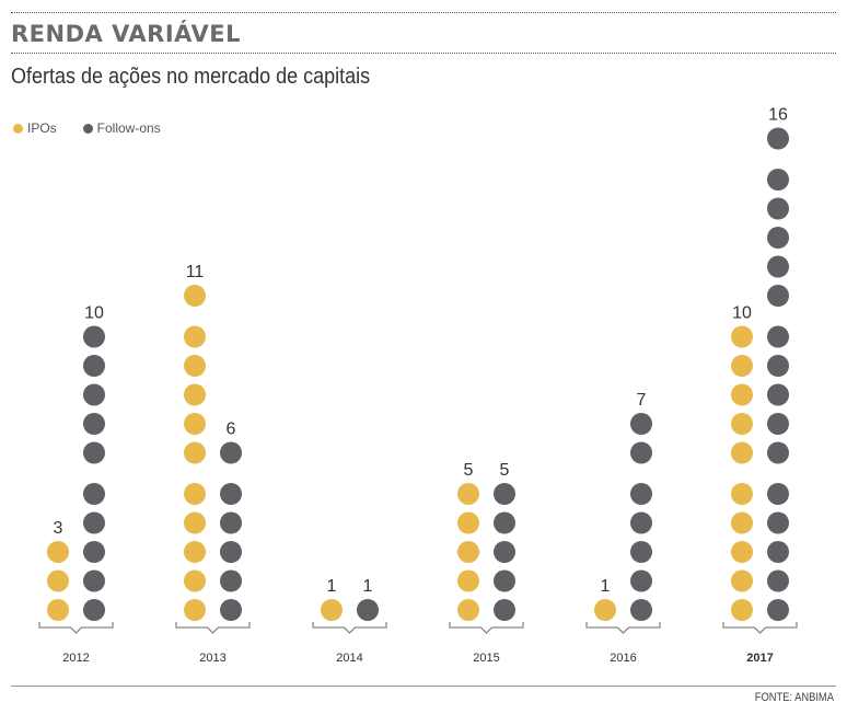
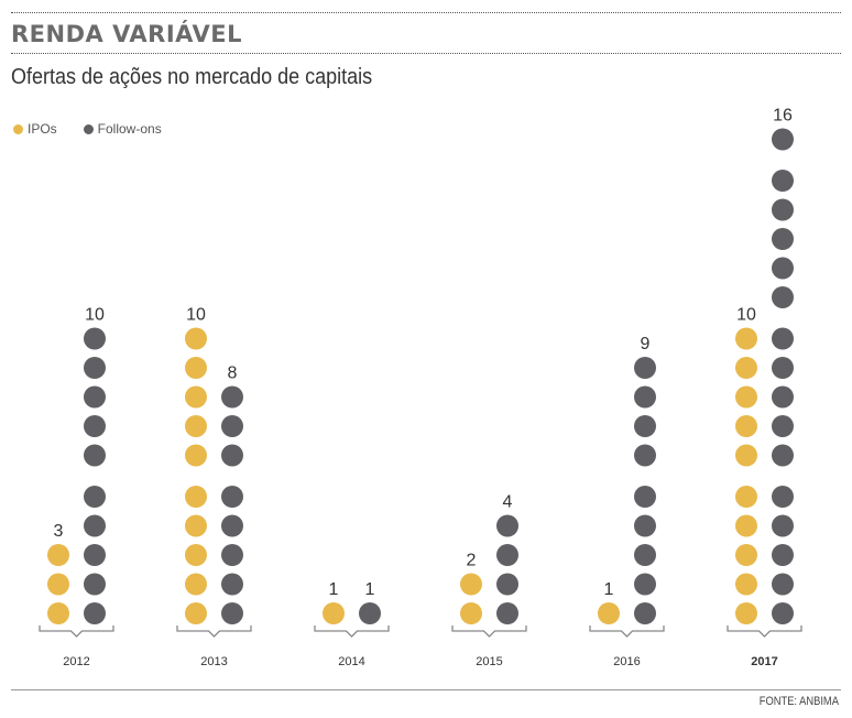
IPOs/2013: 11 -> 10
Follow-ons/2013: 6 -> 8
IPOs/2015: 5 -> 2
Follow-ons/2015: 5 -> 4
Follow-ons/2016: 7 -> 9
